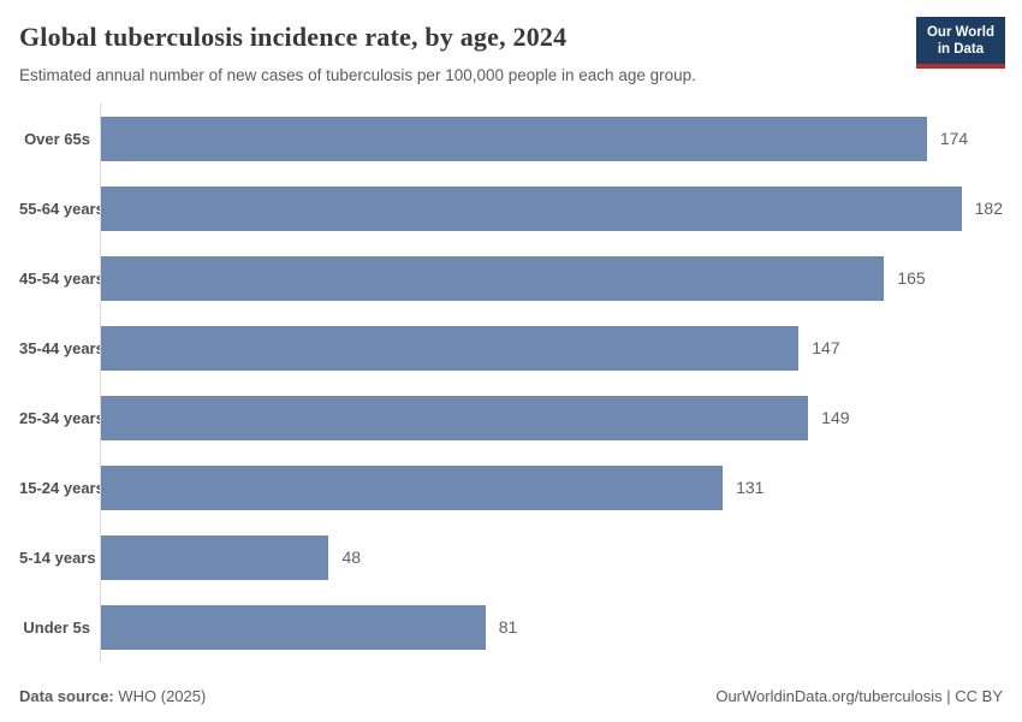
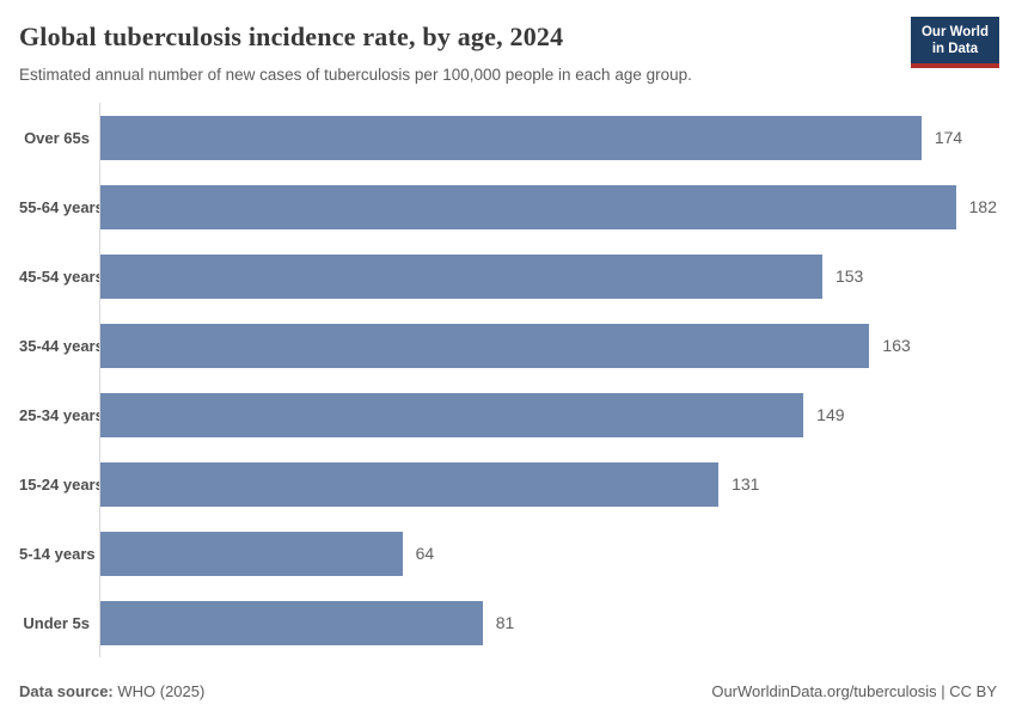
45-54 years: 165 -> 153
35-44 years: 147 -> 163
5-14 years: 48 -> 64
